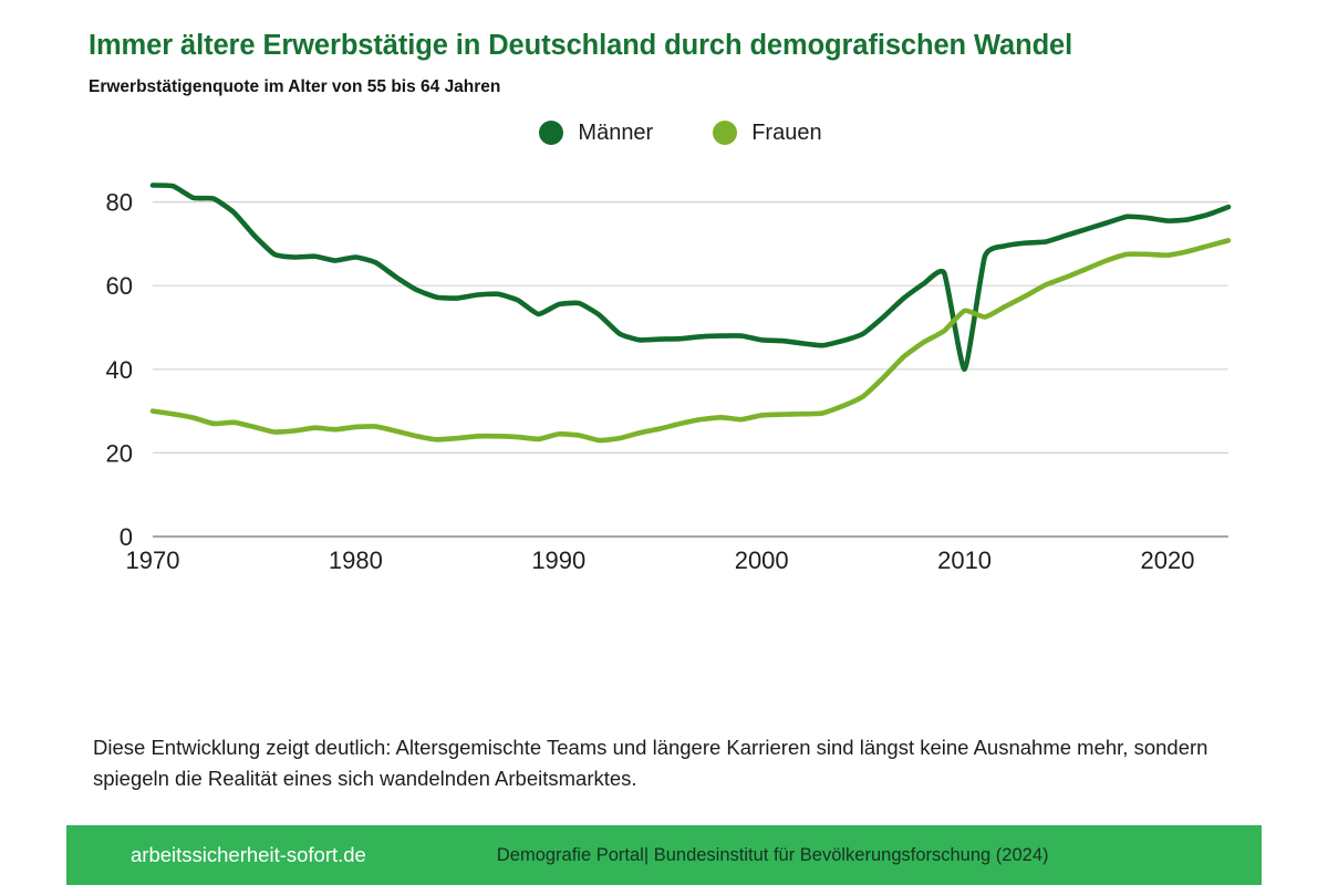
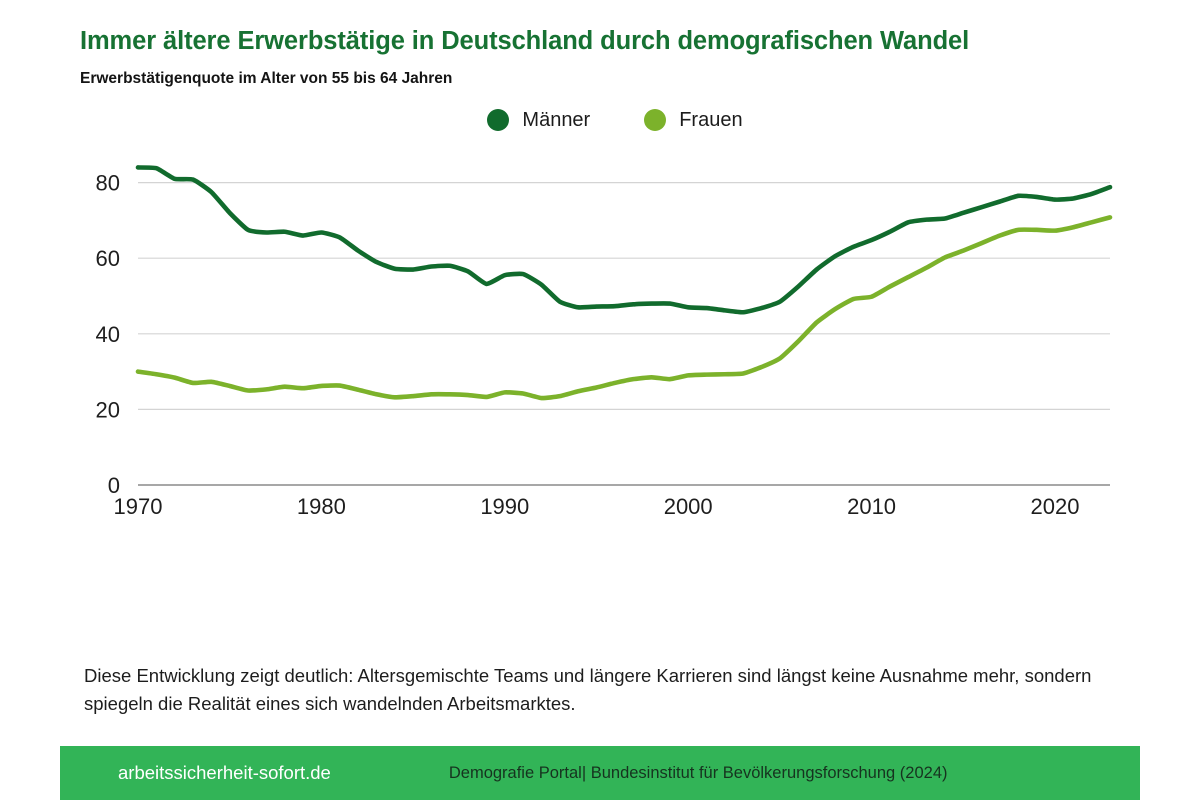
Männer/2010: 40 -> 65
Frauen/2010: 54 -> 50
